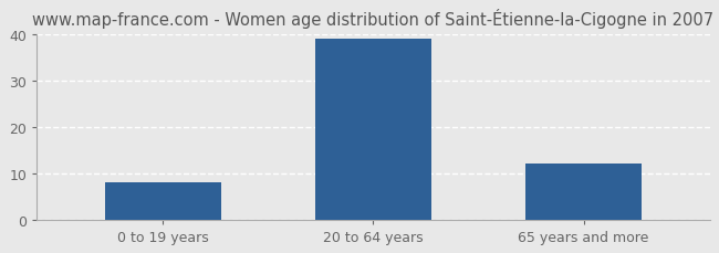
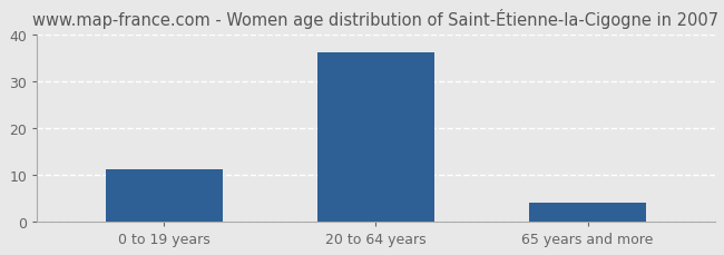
0 to 19 years: 8 -> 11
20 to 64 years: 39 -> 36
65 years and more: 12 -> 4
